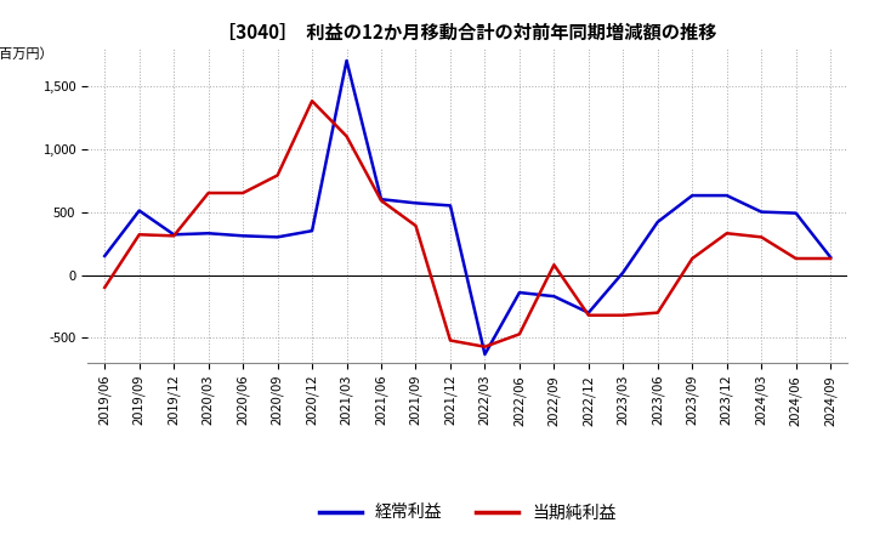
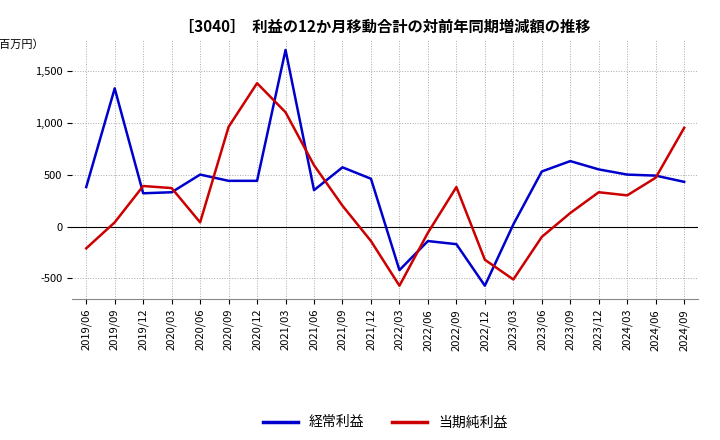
経常利益/2019/06: 150 -> 380
当期純利益/2019/06: -100 -> -210
経常利益/2019/09: 510 -> 1,330
当期純利益/2019/09: 320 -> 40
当期純利益/2019/12: 310 -> 390
当期純利益/2020/03: 650 -> 370
経常利益/2020/06: 310 -> 500
当期純利益/2020/06: 650 -> 40
経常利益/2020/09: 300 -> 440
当期純利益/2020/09: 790 -> 960
経常利益/2020/12: 350 -> 440
経常利益/2021/06: 600 -> 350
当期純利益/2021/09: 390 -> 200
経常利益/2021/12: 550 -> 460
当期純利益/2021/12: -520 -> -140
経常利益/2022/03: -630 -> -420
当期純利益/2022/06: -470 -> -60
当期純利益/2022/09: 80 -> 380
経常利益/2022/12: -300 -> -570
当期純利益/2023/03: -320 -> -510
経常利益/2023/06: 420 -> 530
当期純利益/2023/06: -300 -> -100
経常利益/2023/12: 630 -> 550
当期純利益/2024/06: 130 -> 470
経常利益/2024/09: 140 -> 430
当期純利益/2024/09: 130 -> 950
